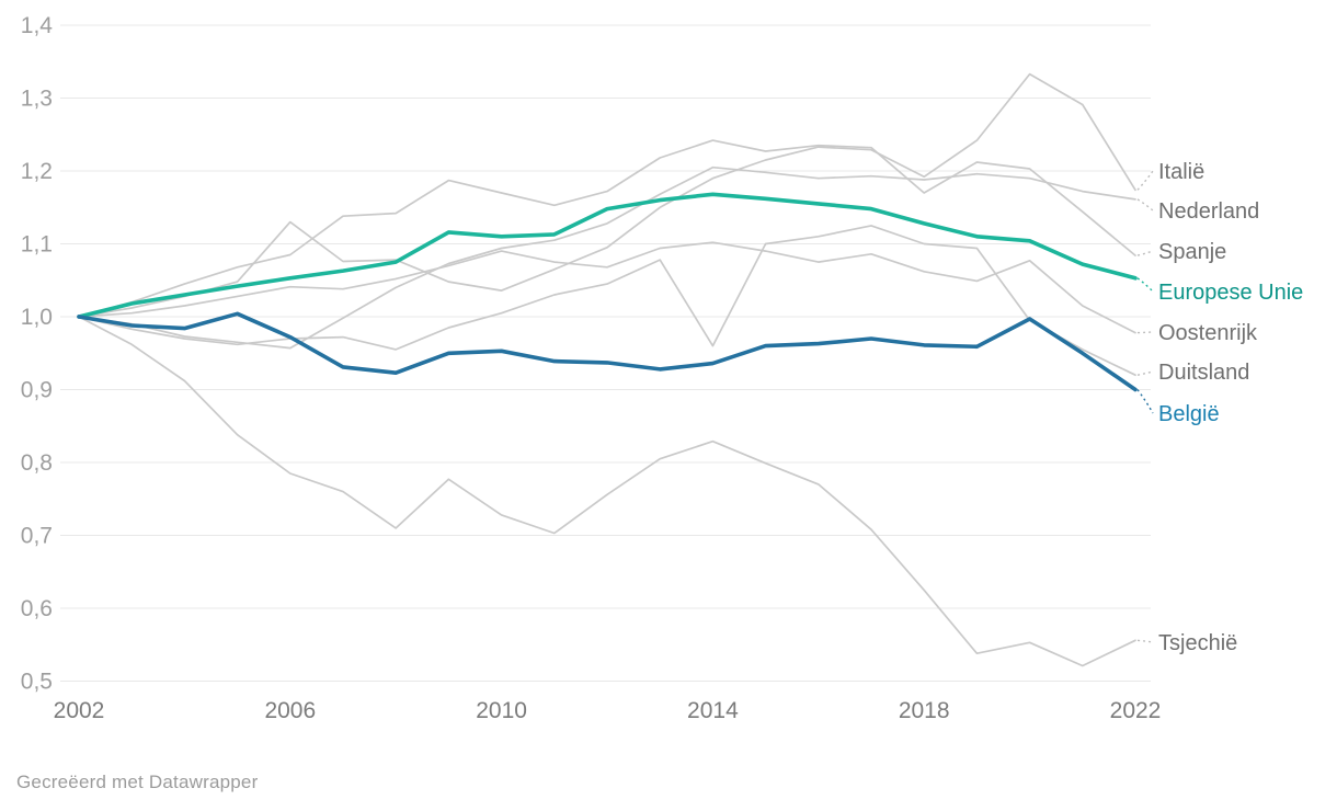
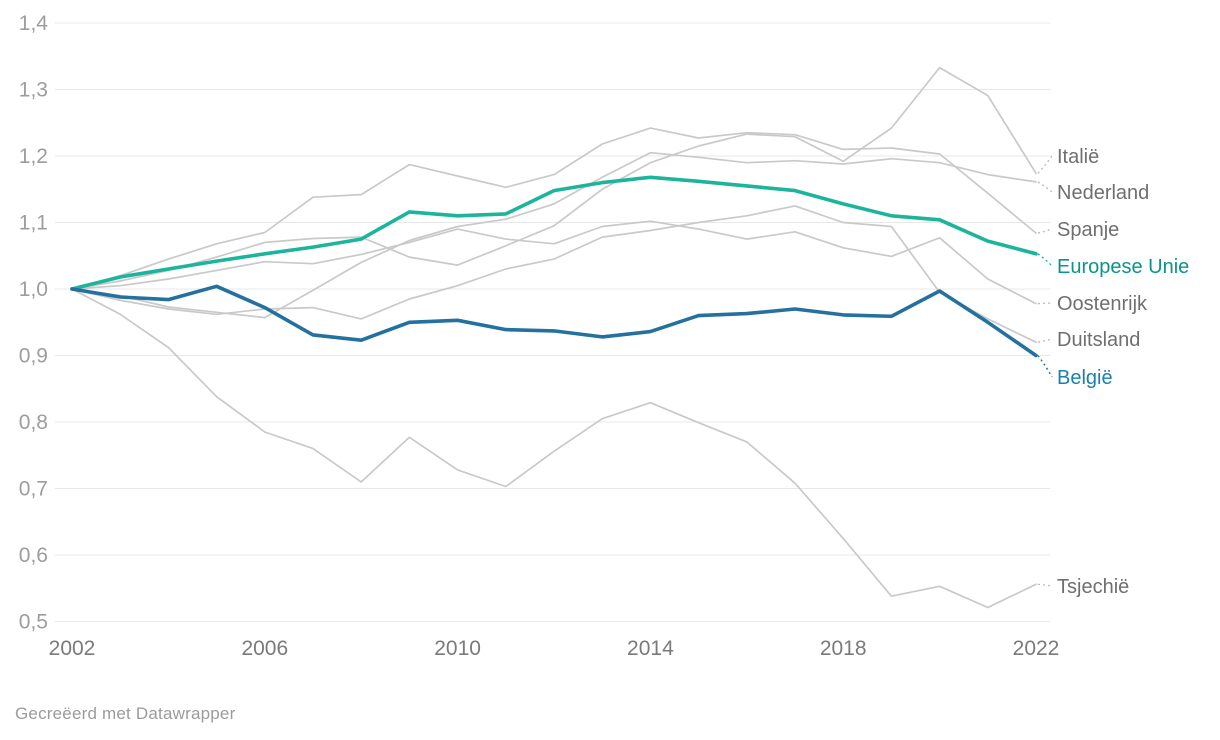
Italië/2006: 1,13 -> 1,07
Duitsland/2014: 0,96 -> 1,09
Spanje/2018: 1,17 -> 1,21
